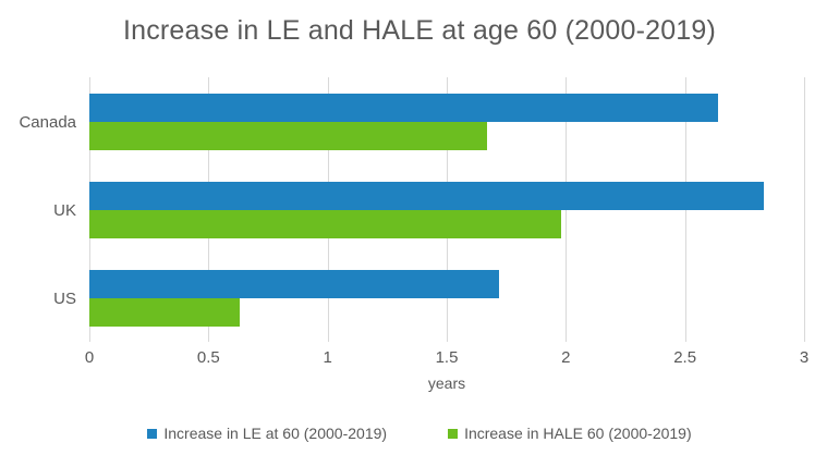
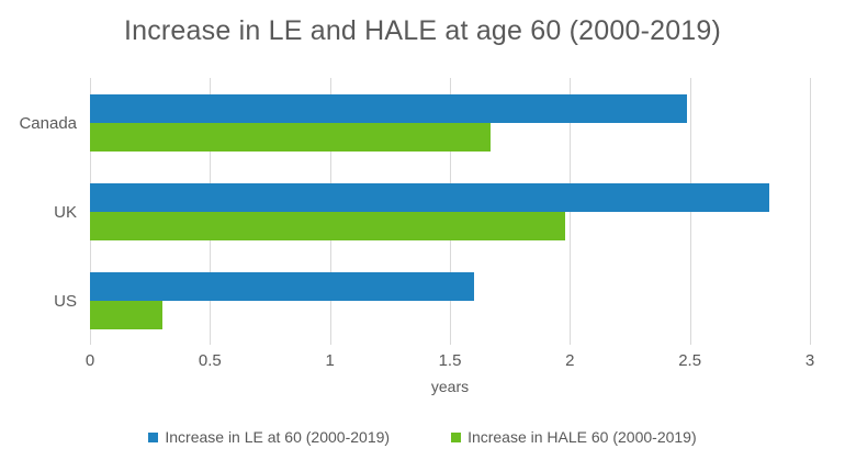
Increase in LE at 60 (2000-2019)/Canada: 2.64 -> 2.49
Increase in LE at 60 (2000-2019)/US: 1.72 -> 1.60
Increase in HALE 60 (2000-2019)/US: 0.63 -> 0.30
